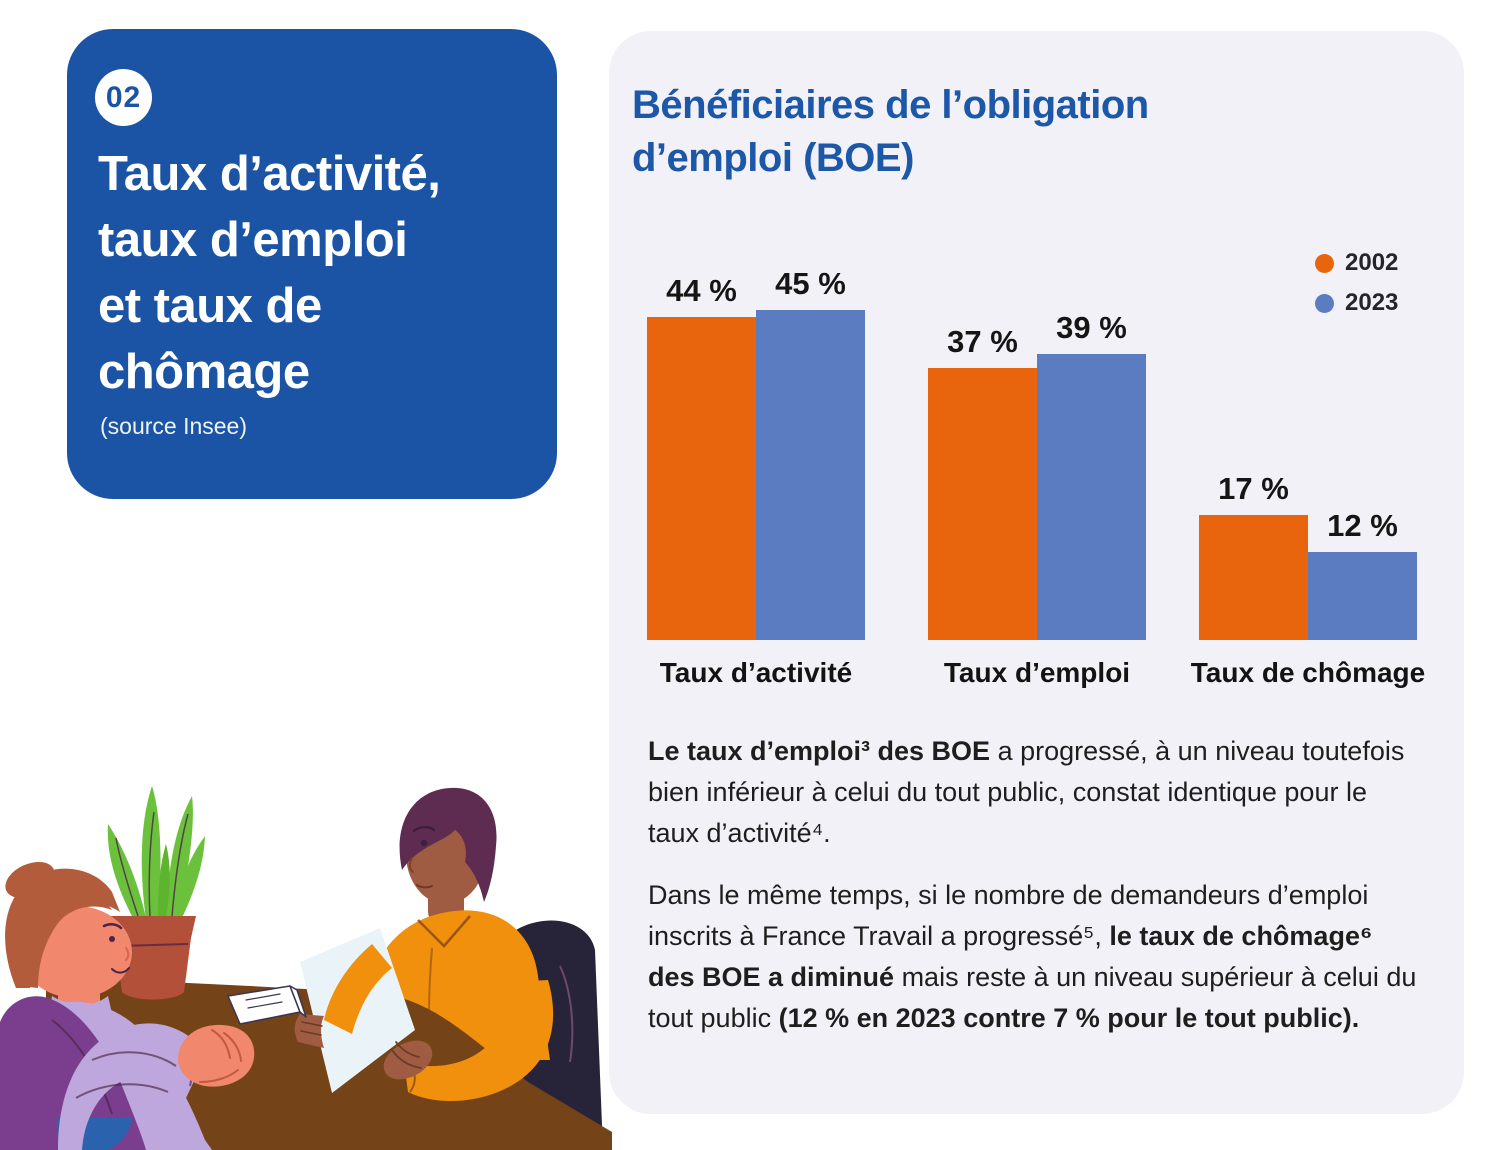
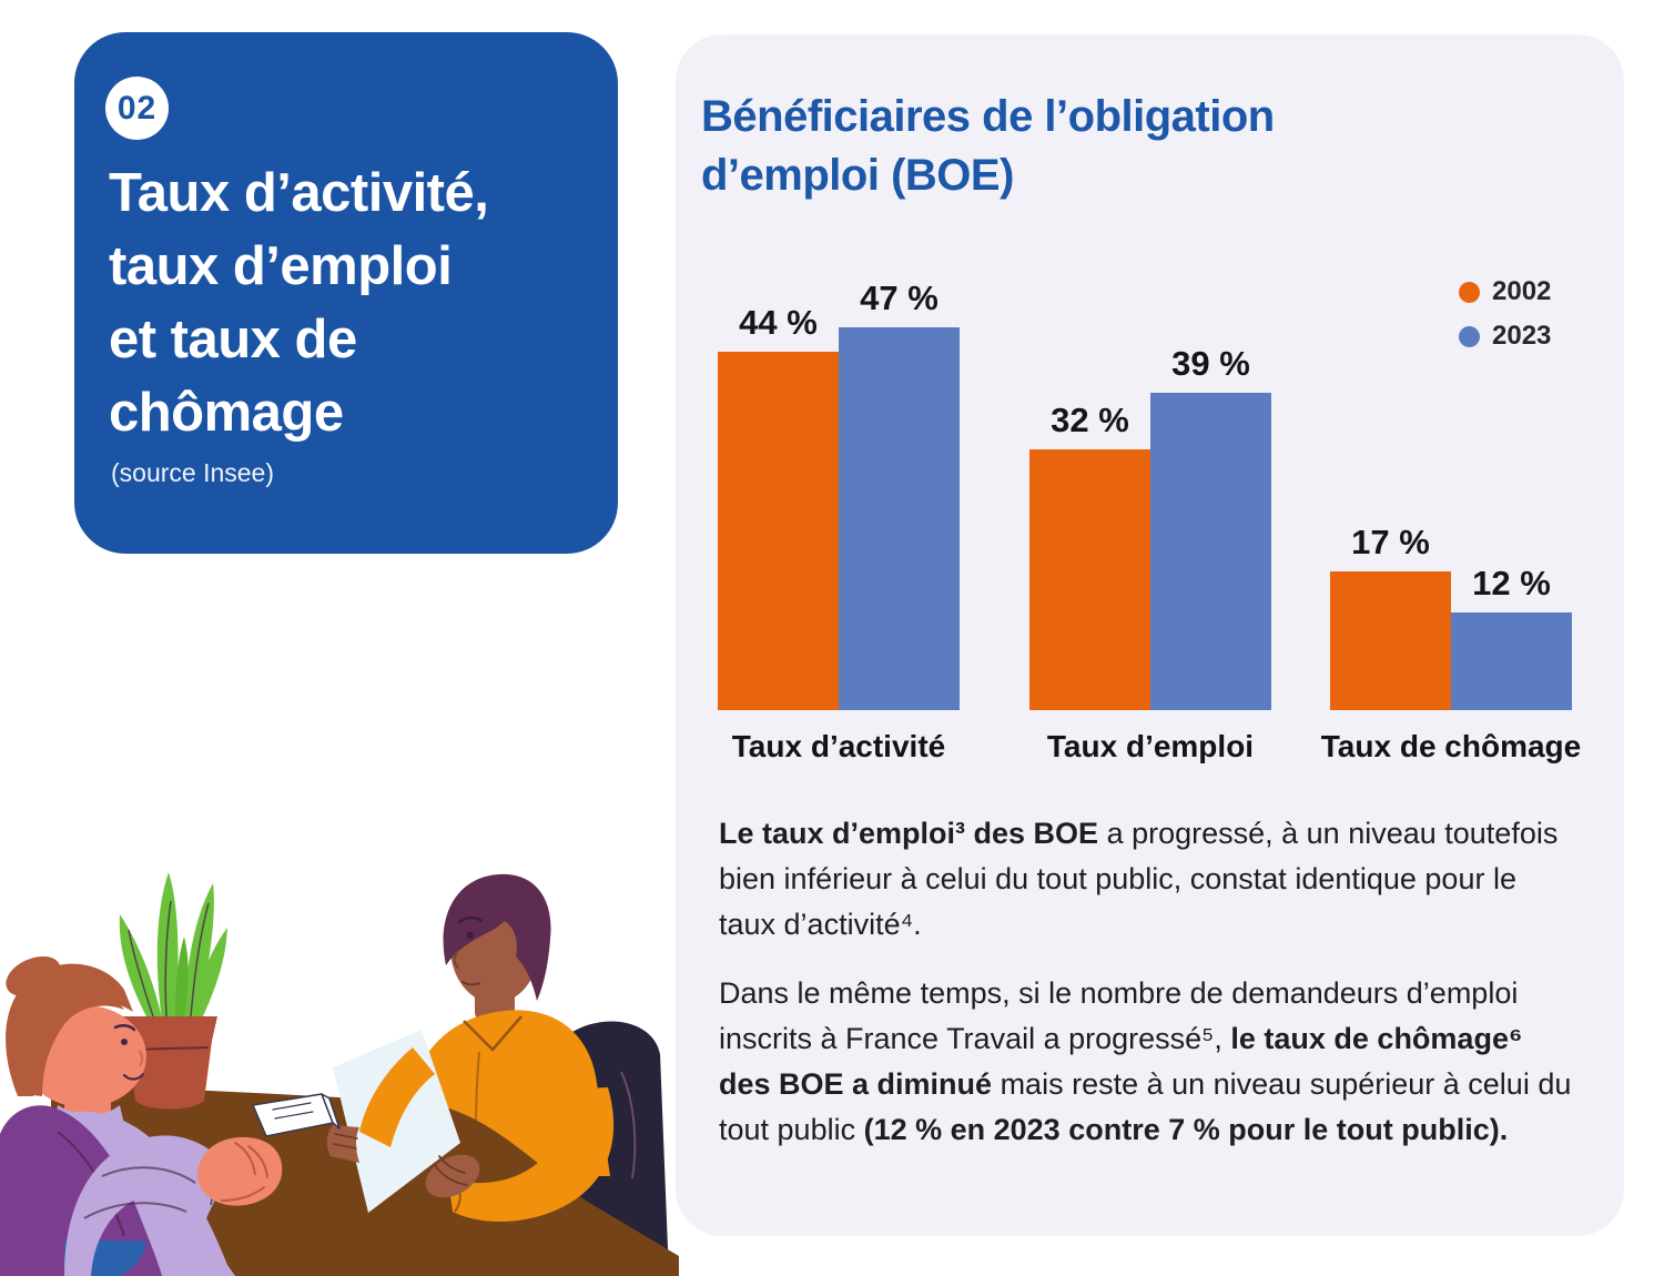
2023/Taux d’activité: 45 -> 47
2002/Taux d’emploi: 37 -> 32
